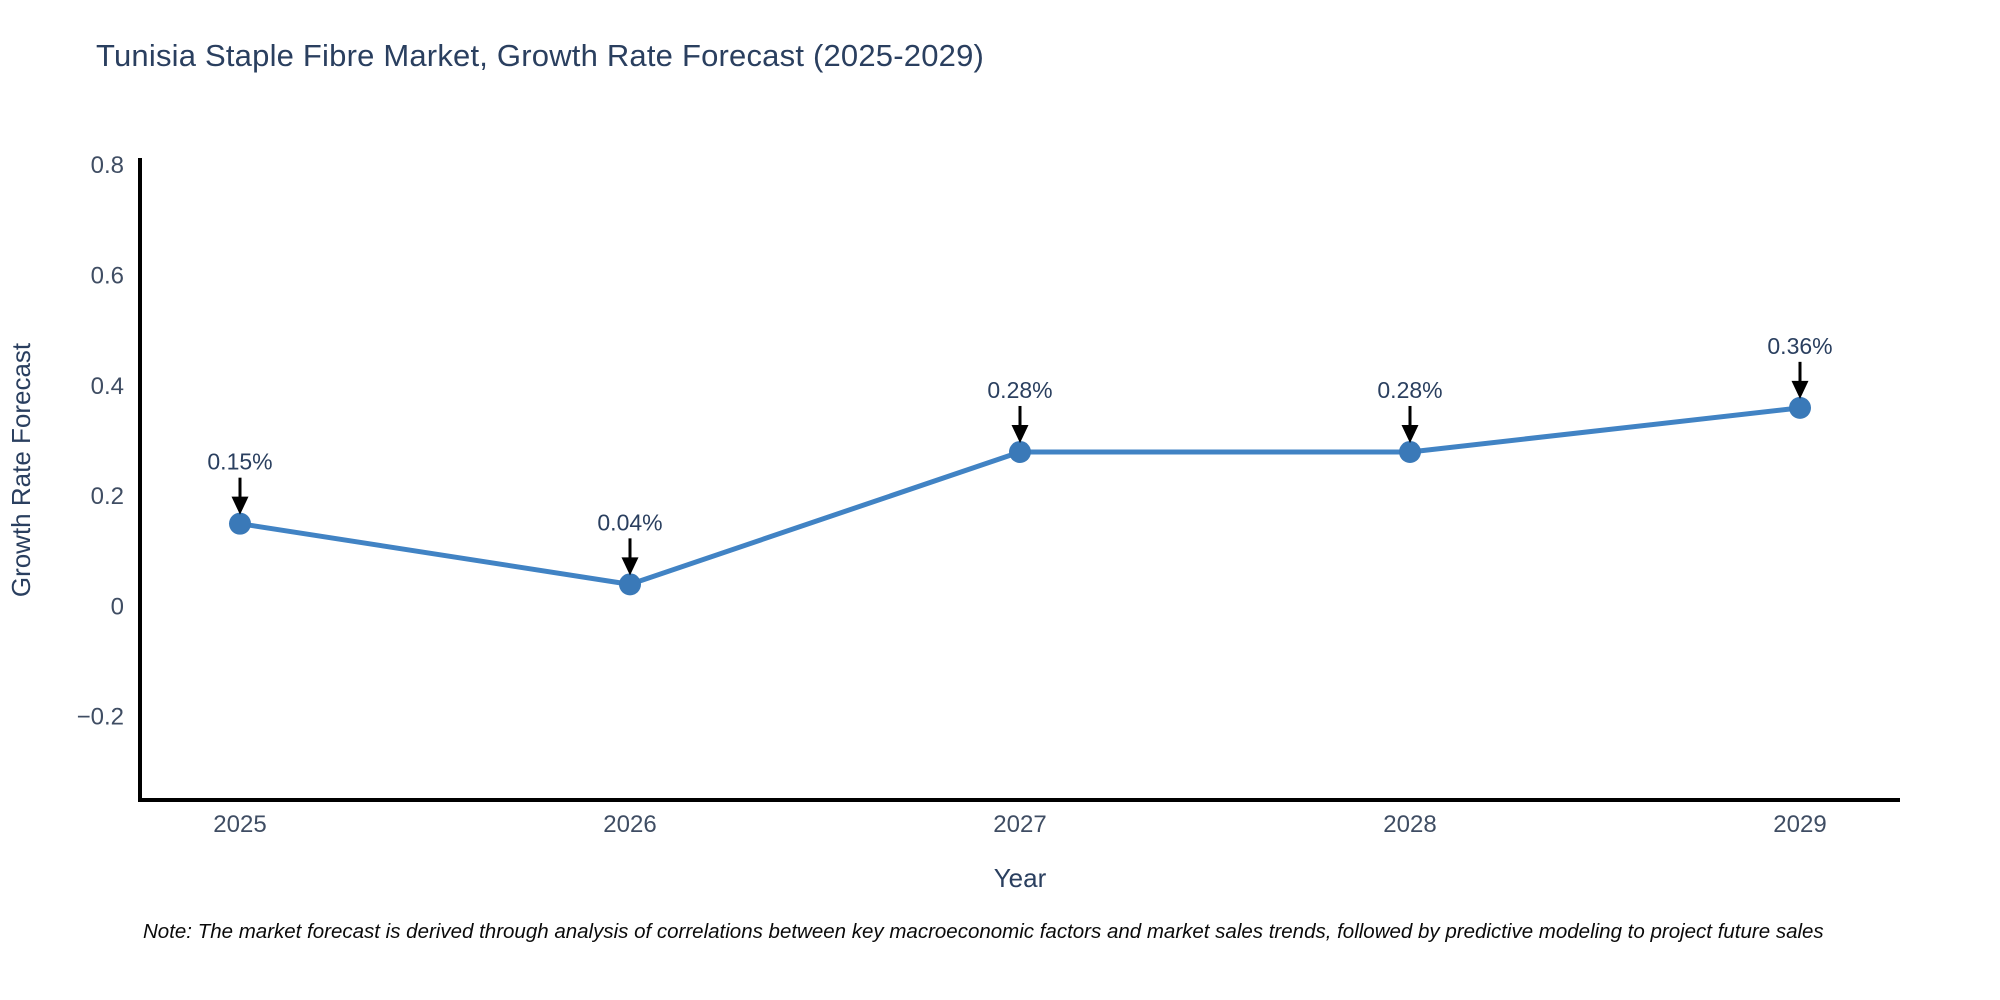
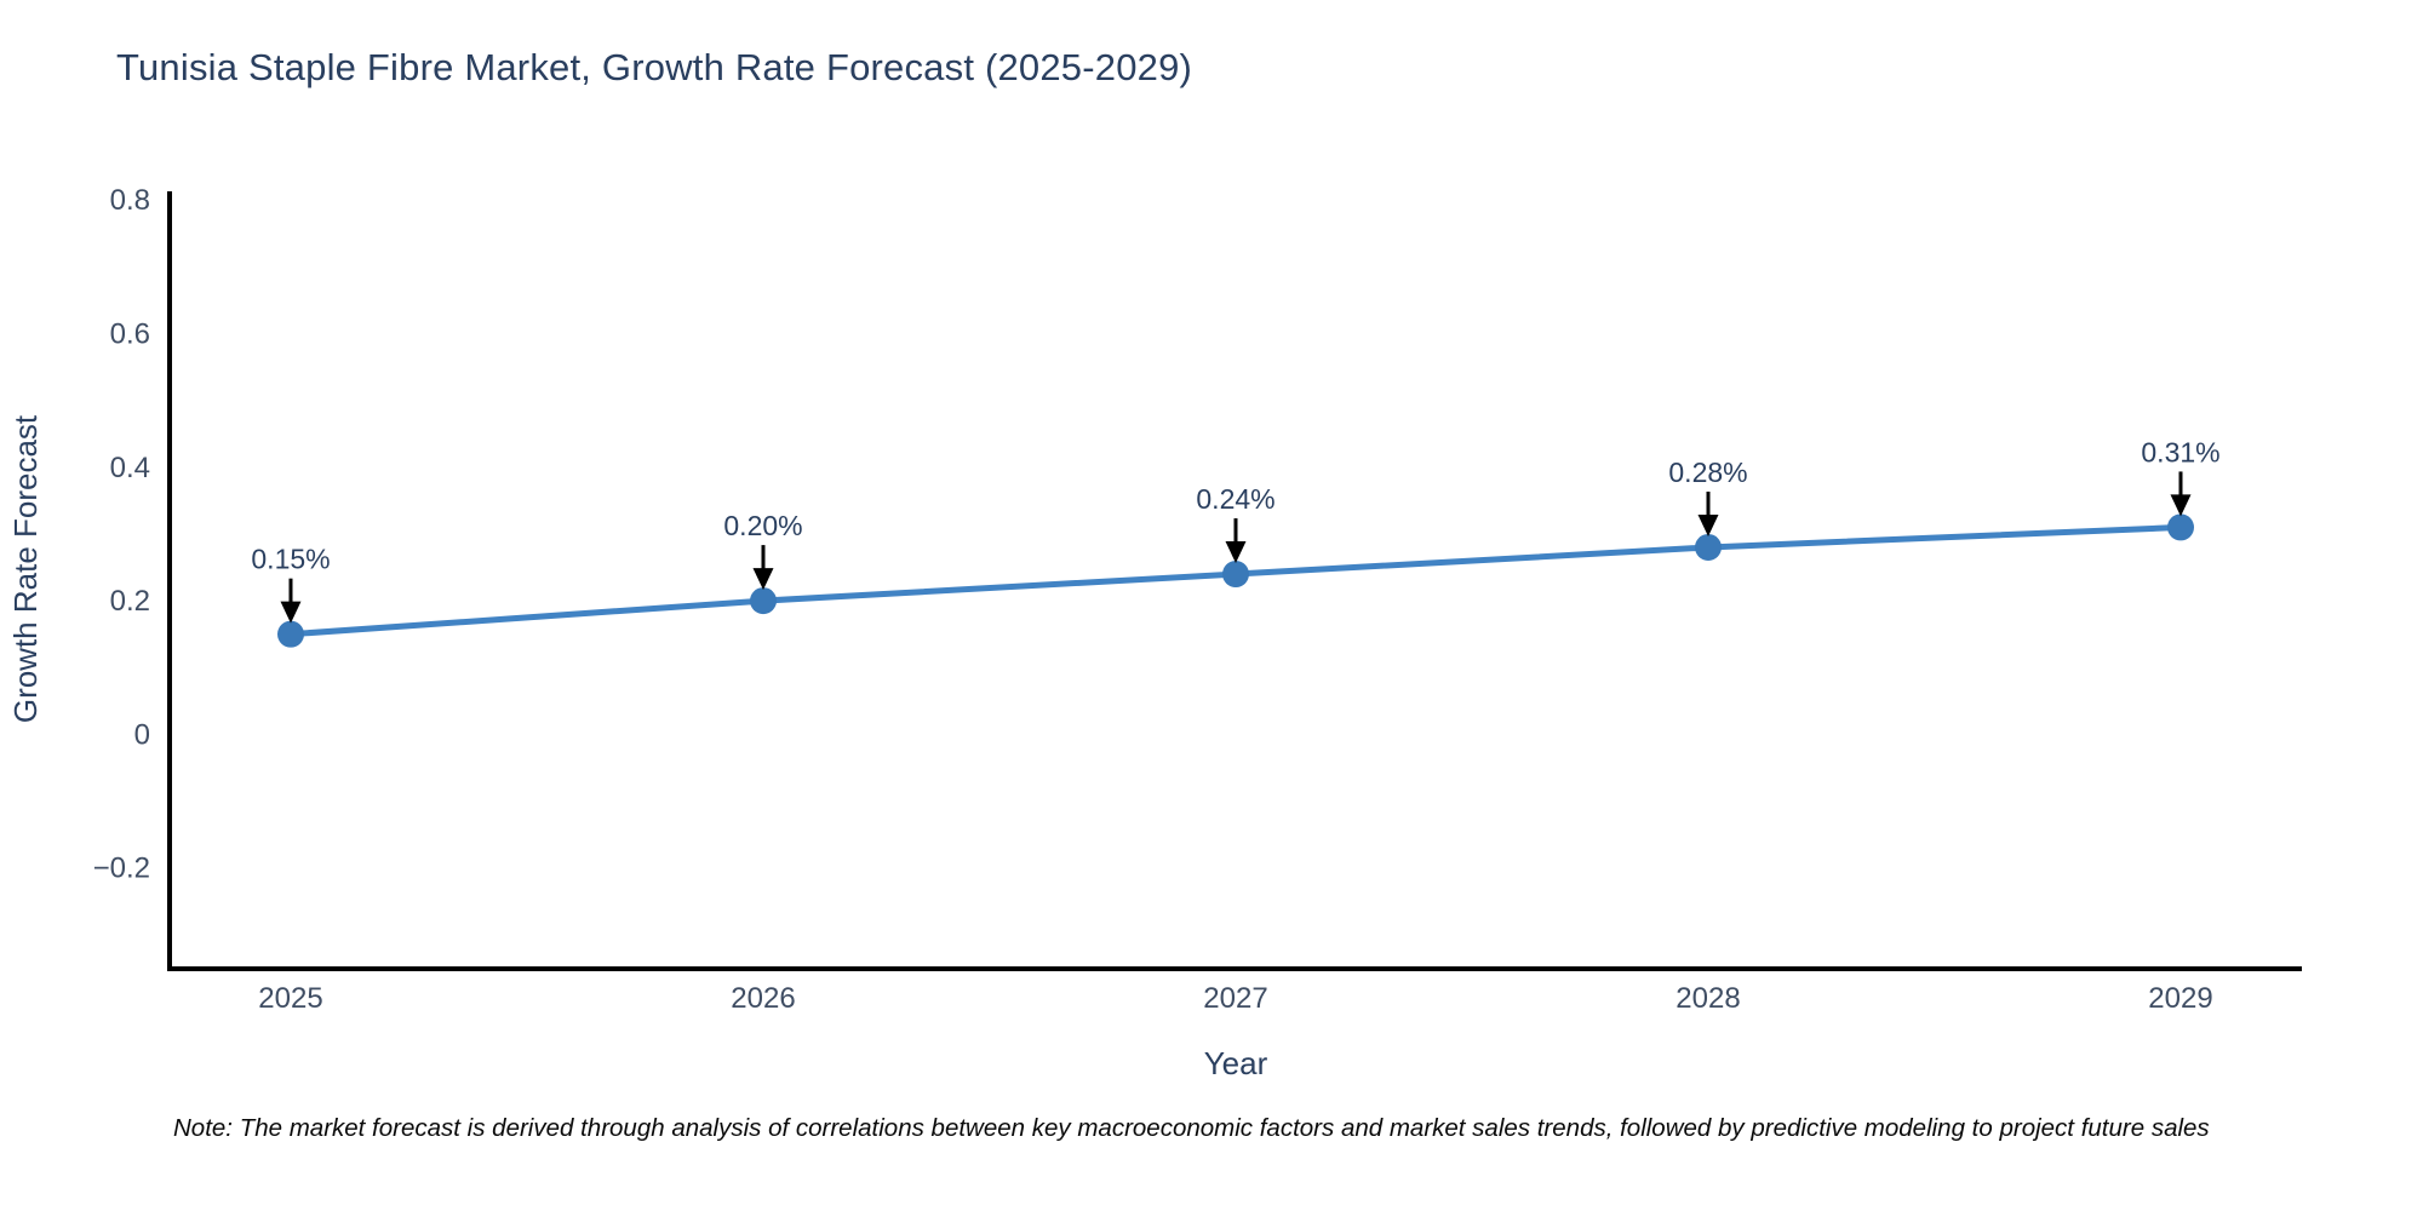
2026: 0.04% -> 0.20%
2027: 0.28% -> 0.24%
2029: 0.36% -> 0.31%
